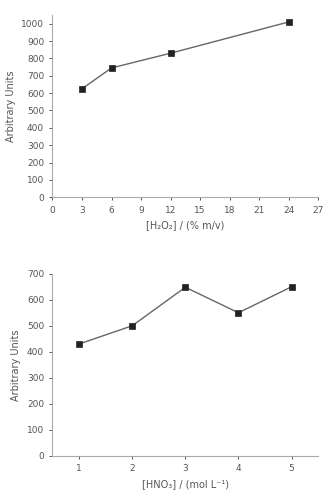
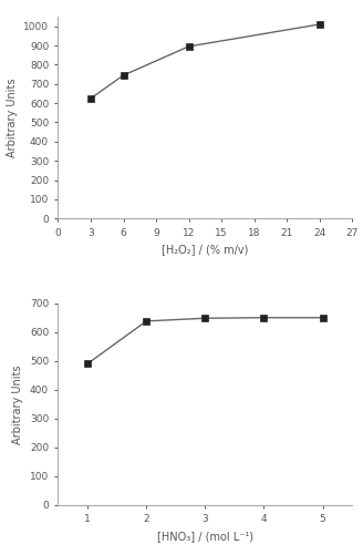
12: 830 -> 900
1: 430 -> 490
2: 500 -> 638
4: 550 -> 650
